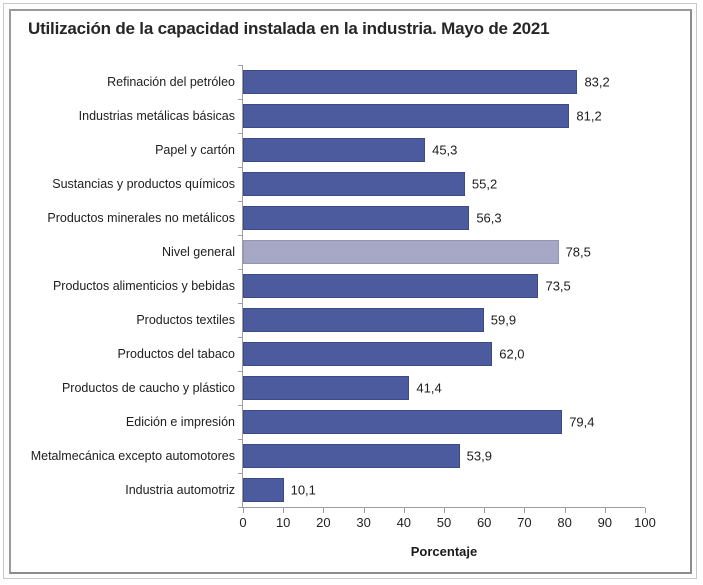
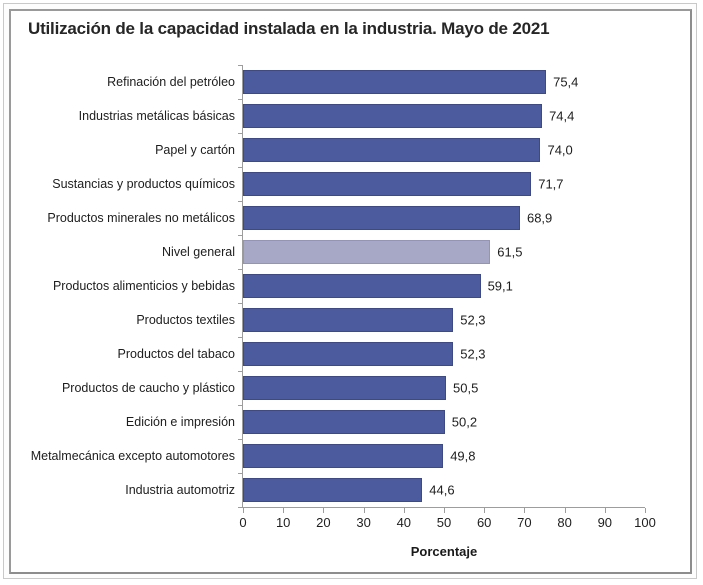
Refinación del petróleo: 83,2 -> 75,4
Industrias metálicas básicas: 81,2 -> 74,4
Papel y cartón: 45,3 -> 74,0
Sustancias y productos químicos: 55,2 -> 71,7
Productos minerales no metálicos: 56,3 -> 68,9
Nivel general: 78,5 -> 61,5
Productos alimenticios y bebidas: 73,5 -> 59,1
Productos textiles: 59,9 -> 52,3
Productos del tabaco: 62,0 -> 52,3
Productos de caucho y plástico: 41,4 -> 50,5
Edición e impresión: 79,4 -> 50,2
Metalmecánica excepto automotores: 53,9 -> 49,8
Industria automotriz: 10,1 -> 44,6
